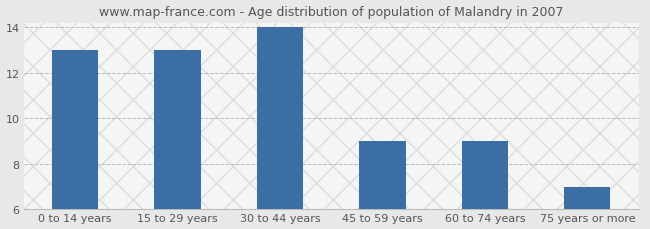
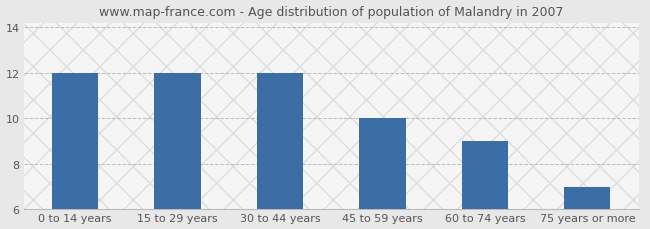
0 to 14 years: 13 -> 12
15 to 29 years: 13 -> 12
30 to 44 years: 14 -> 12
45 to 59 years: 9 -> 10
